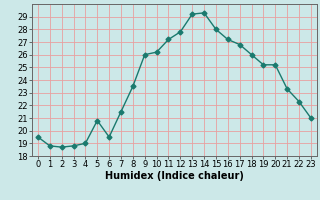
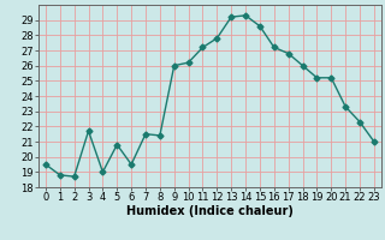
3: 18.8 -> 21.7
8: 23.5 -> 21.4
15: 28.0 -> 28.6
